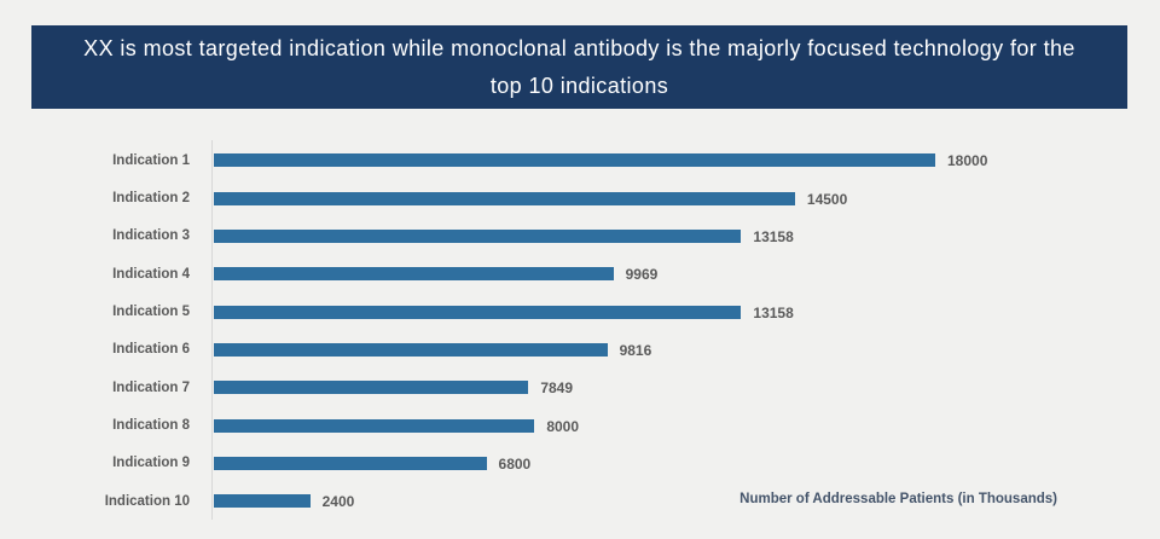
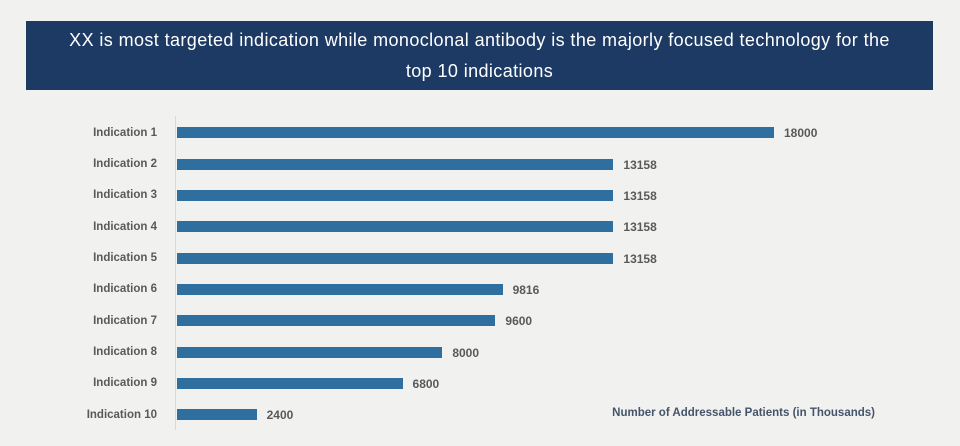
Indication 2: 14500 -> 13158
Indication 4: 9969 -> 13158
Indication 7: 7849 -> 9600
